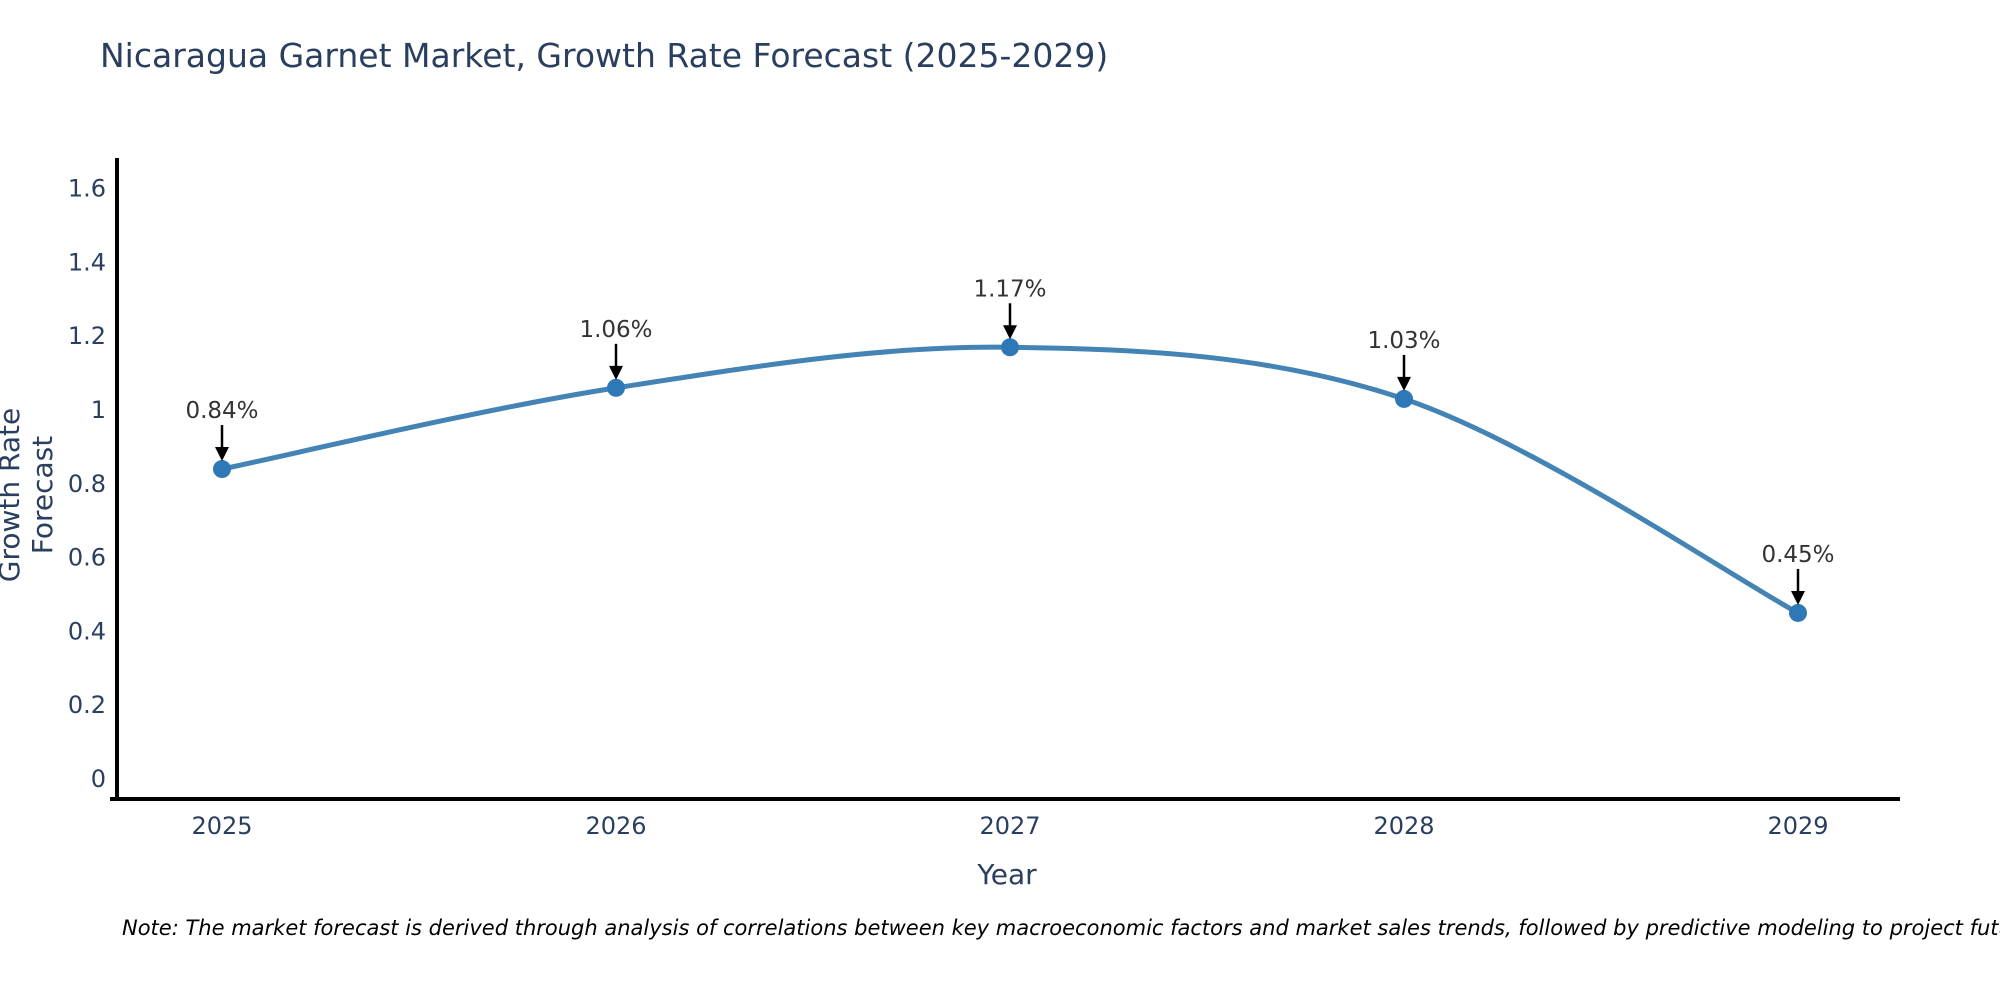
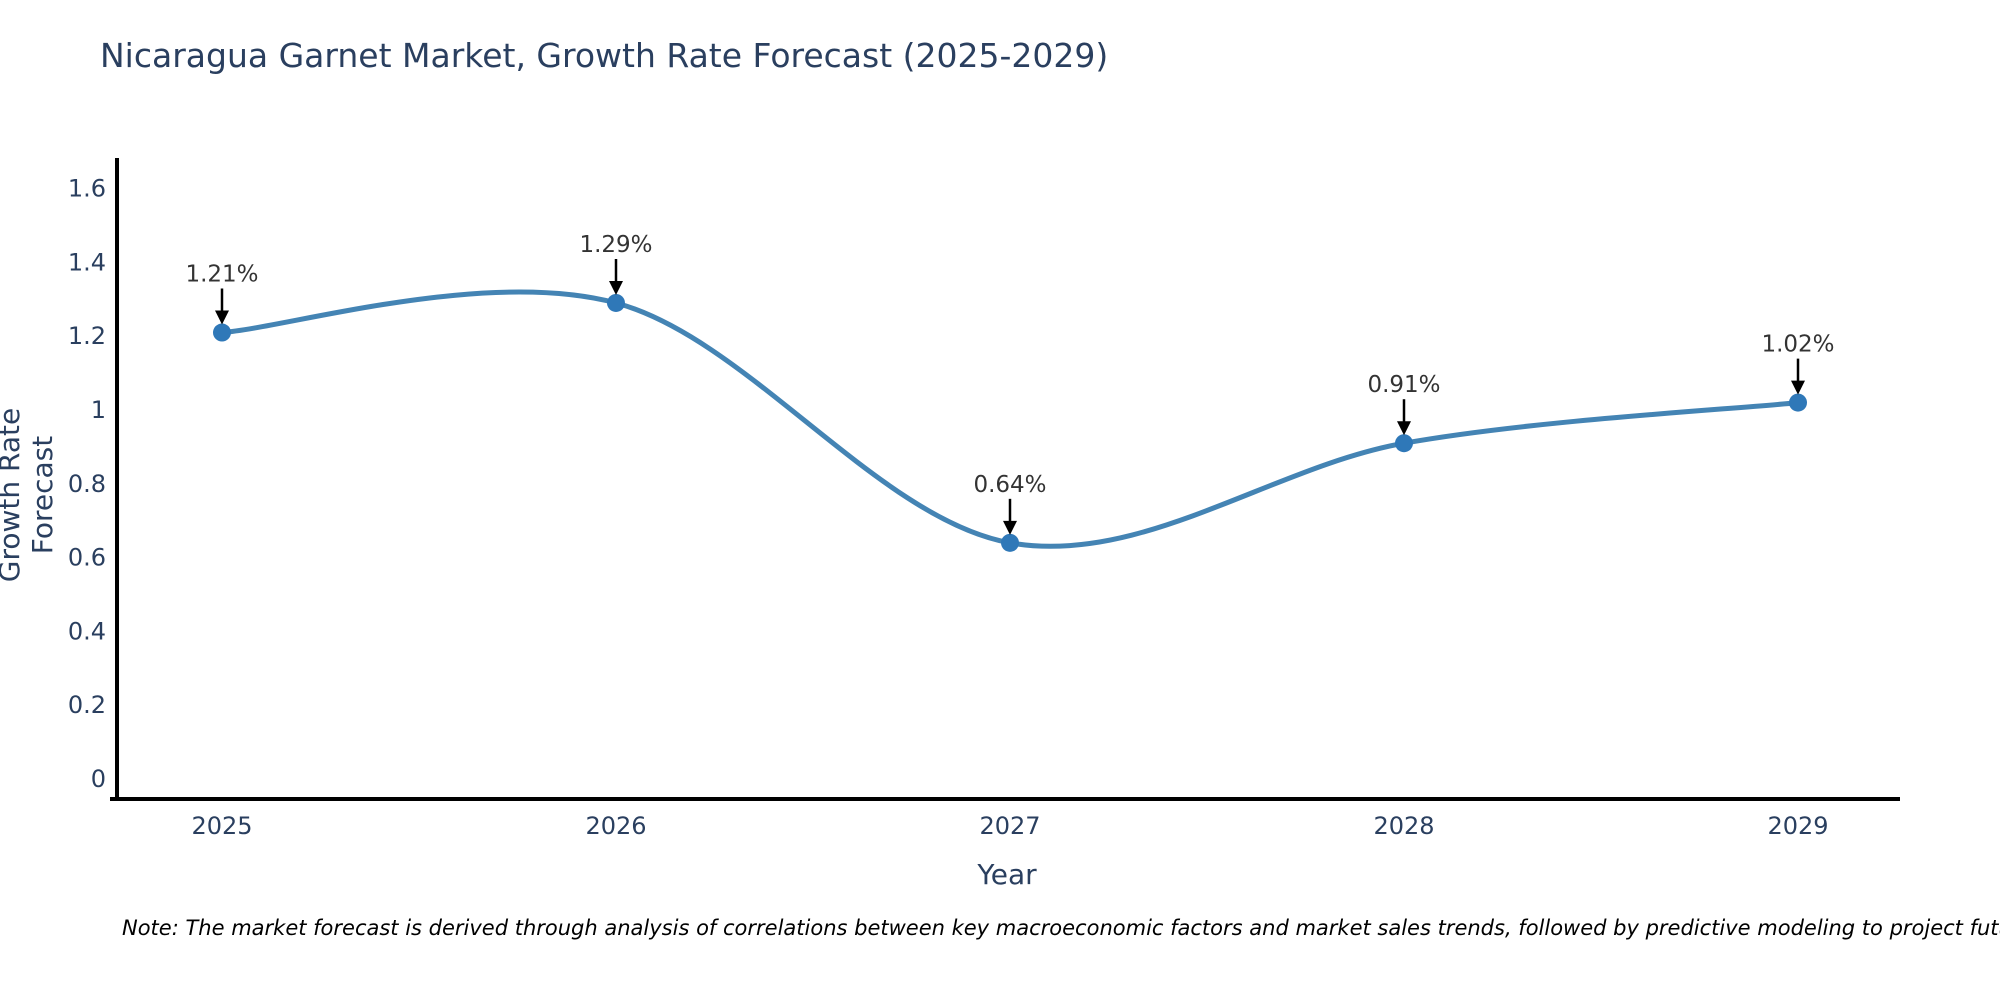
2025: 0.84% -> 1.21%
2026: 1.06% -> 1.29%
2027: 1.17% -> 0.64%
2028: 1.03% -> 0.91%
2029: 0.45% -> 1.02%
